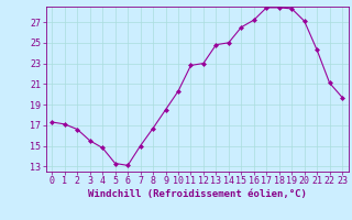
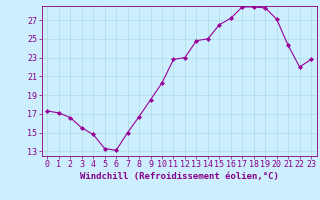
22: 21.1 -> 22.0
23: 19.7 -> 22.8
